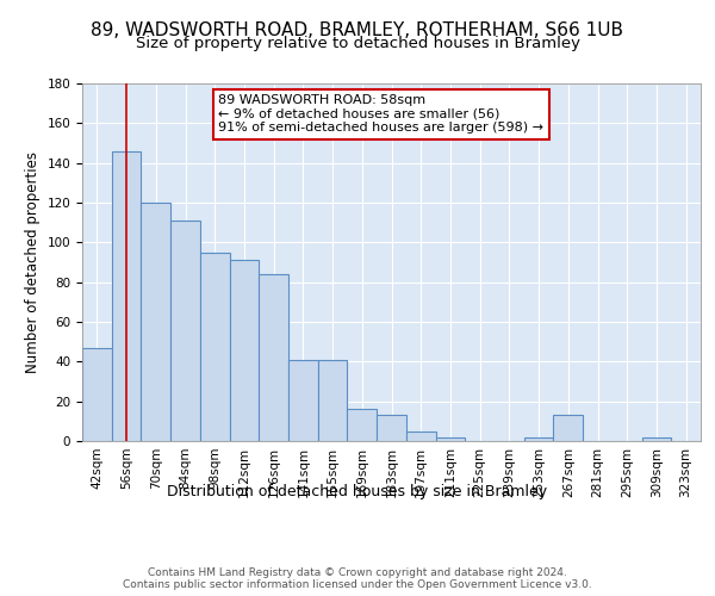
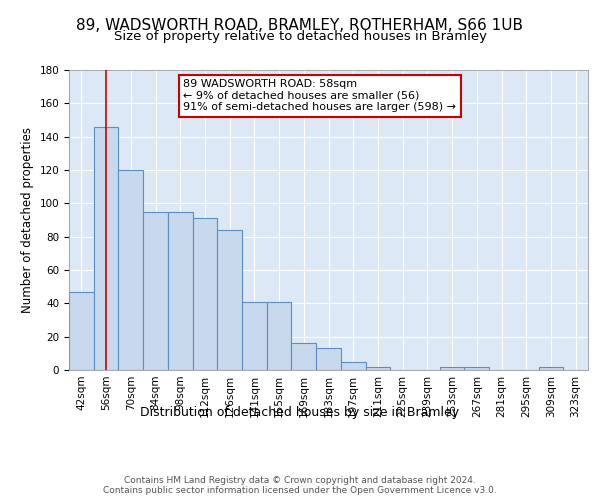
84sqm: 111 -> 95
267sqm: 13 -> 2
